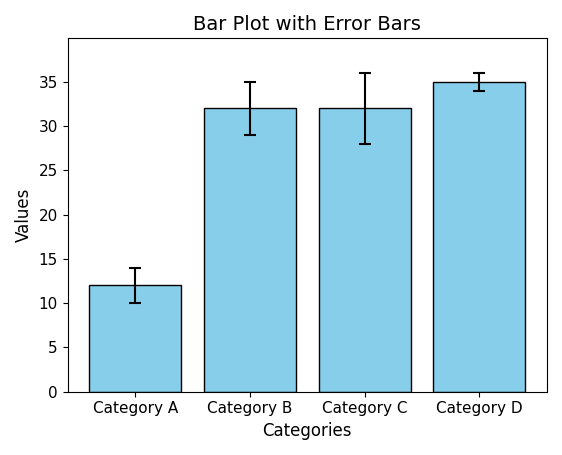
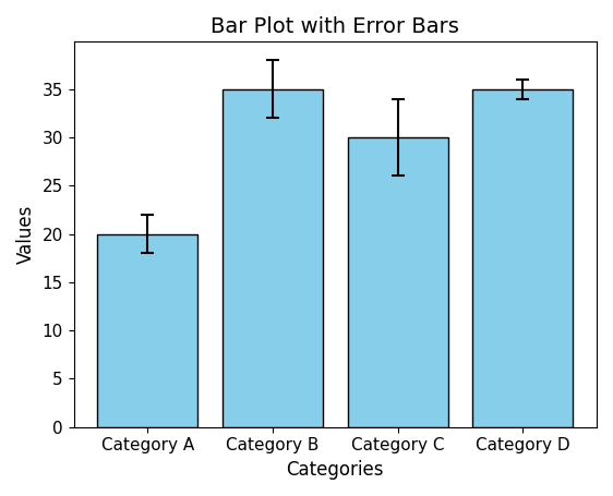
Category A: 12 -> 20
Category B: 32 -> 35
Category C: 32 -> 30
